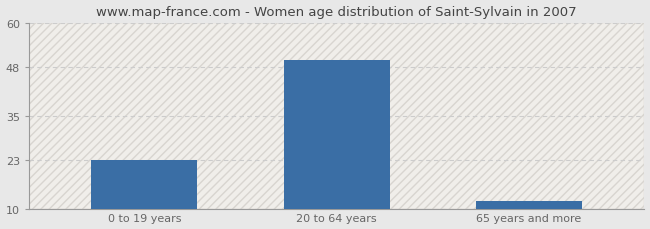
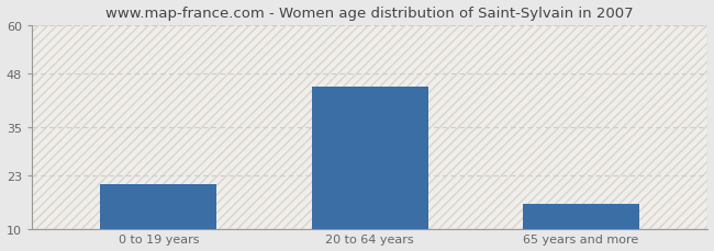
0 to 19 years: 23 -> 21
20 to 64 years: 50 -> 45
65 years and more: 12 -> 16
